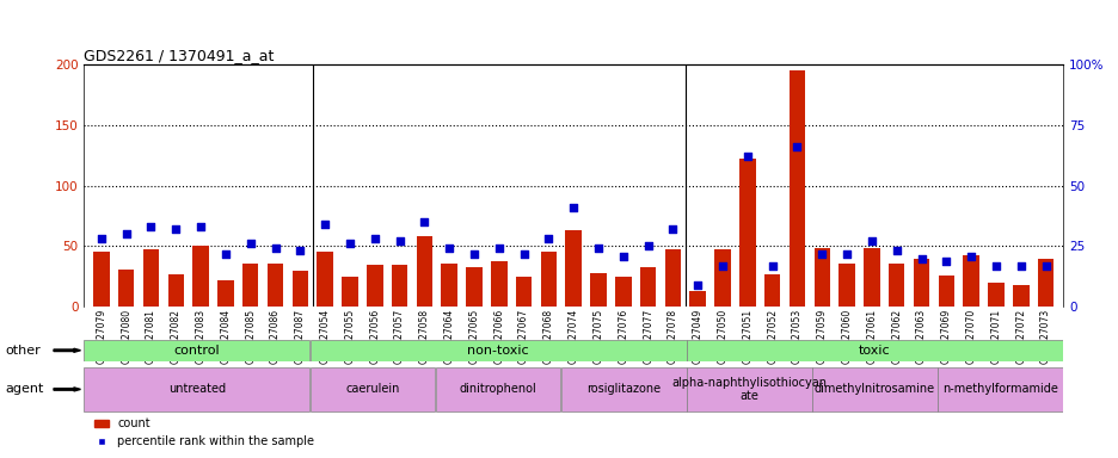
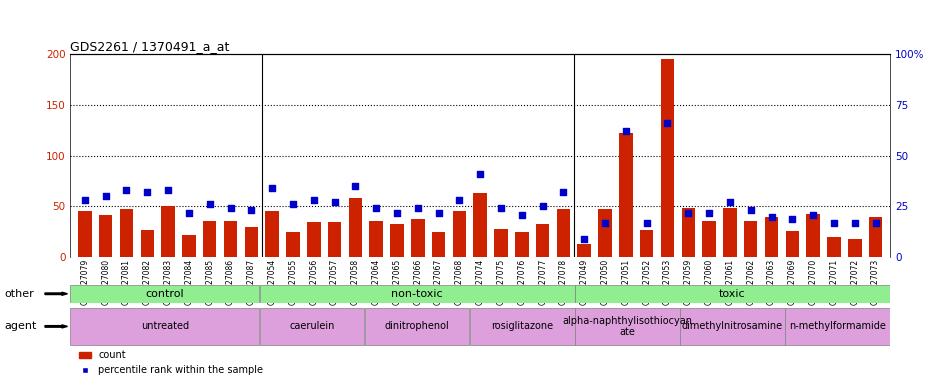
count/GSM127080: 31 -> 42
